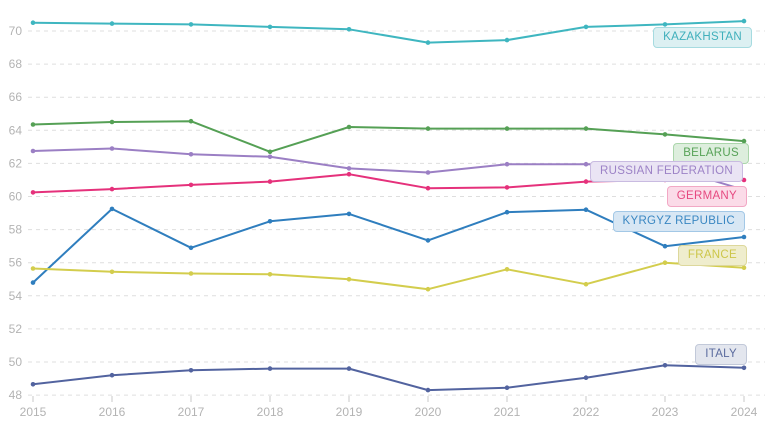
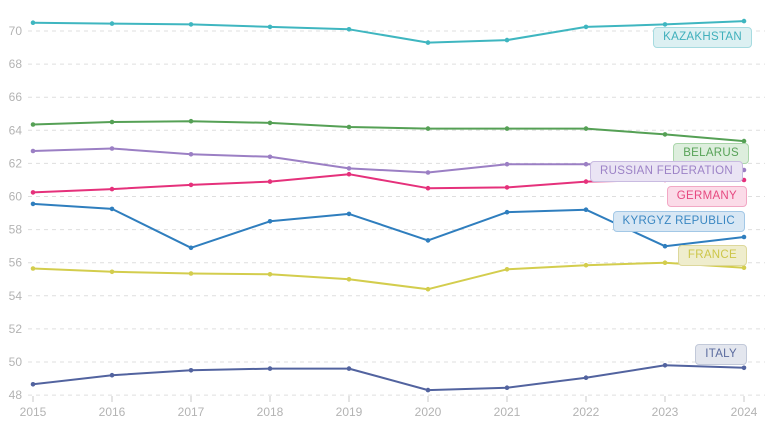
KYRGYZ REPUBLIC/2015: 54.8 -> 59.5
BELARUS/2018: 62.7 -> 64.5
FRANCE/2022: 54.7 -> 55.9
RUSSIAN FEDERATION/2024: 60.4 -> 61.6
